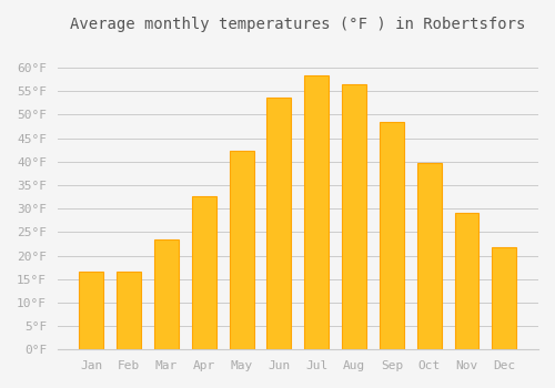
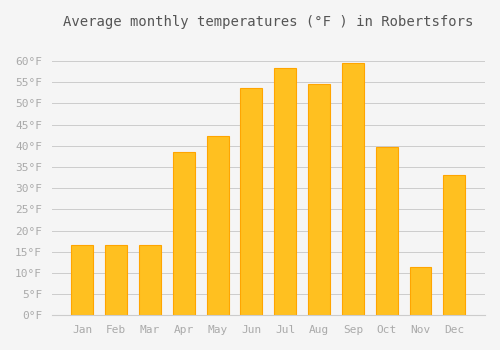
Mar: 23.4°F -> 16.5°F
Apr: 32.7°F -> 38.5°F
Aug: 56.5°F -> 54.5°F
Sep: 48.5°F -> 59.5°F
Nov: 29.1°F -> 11.5°F
Dec: 21.8°F -> 33.0°F
